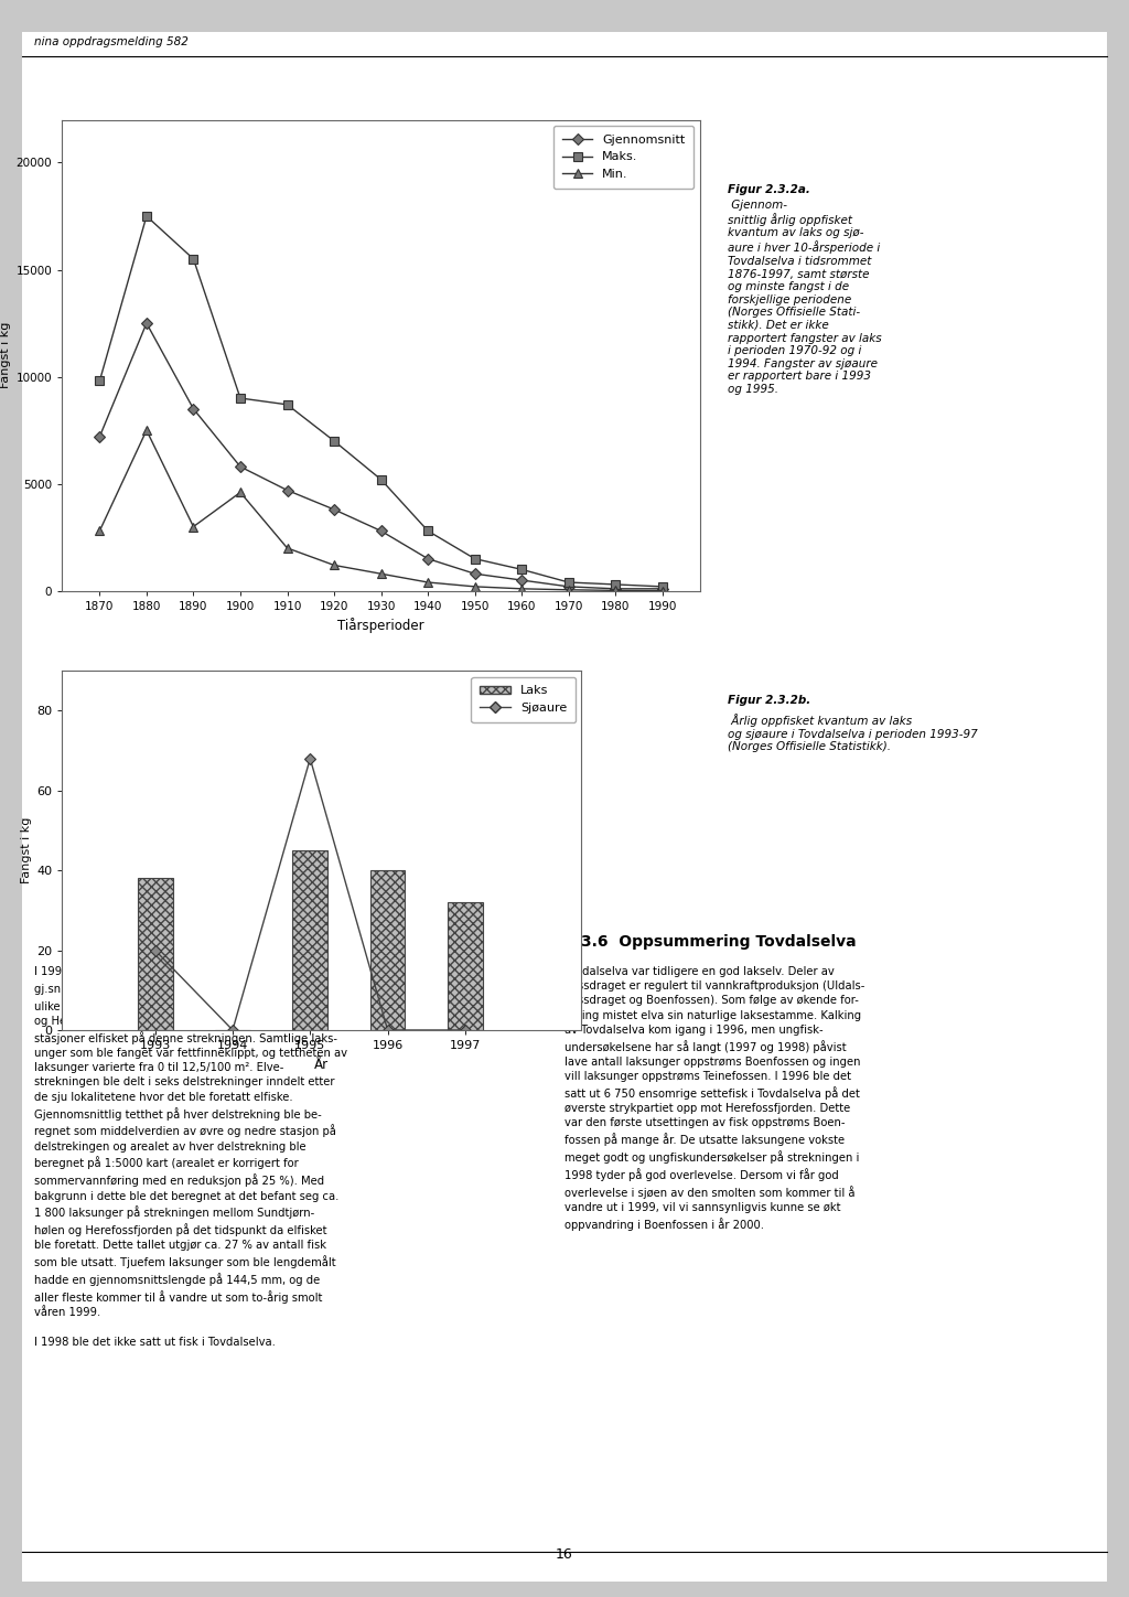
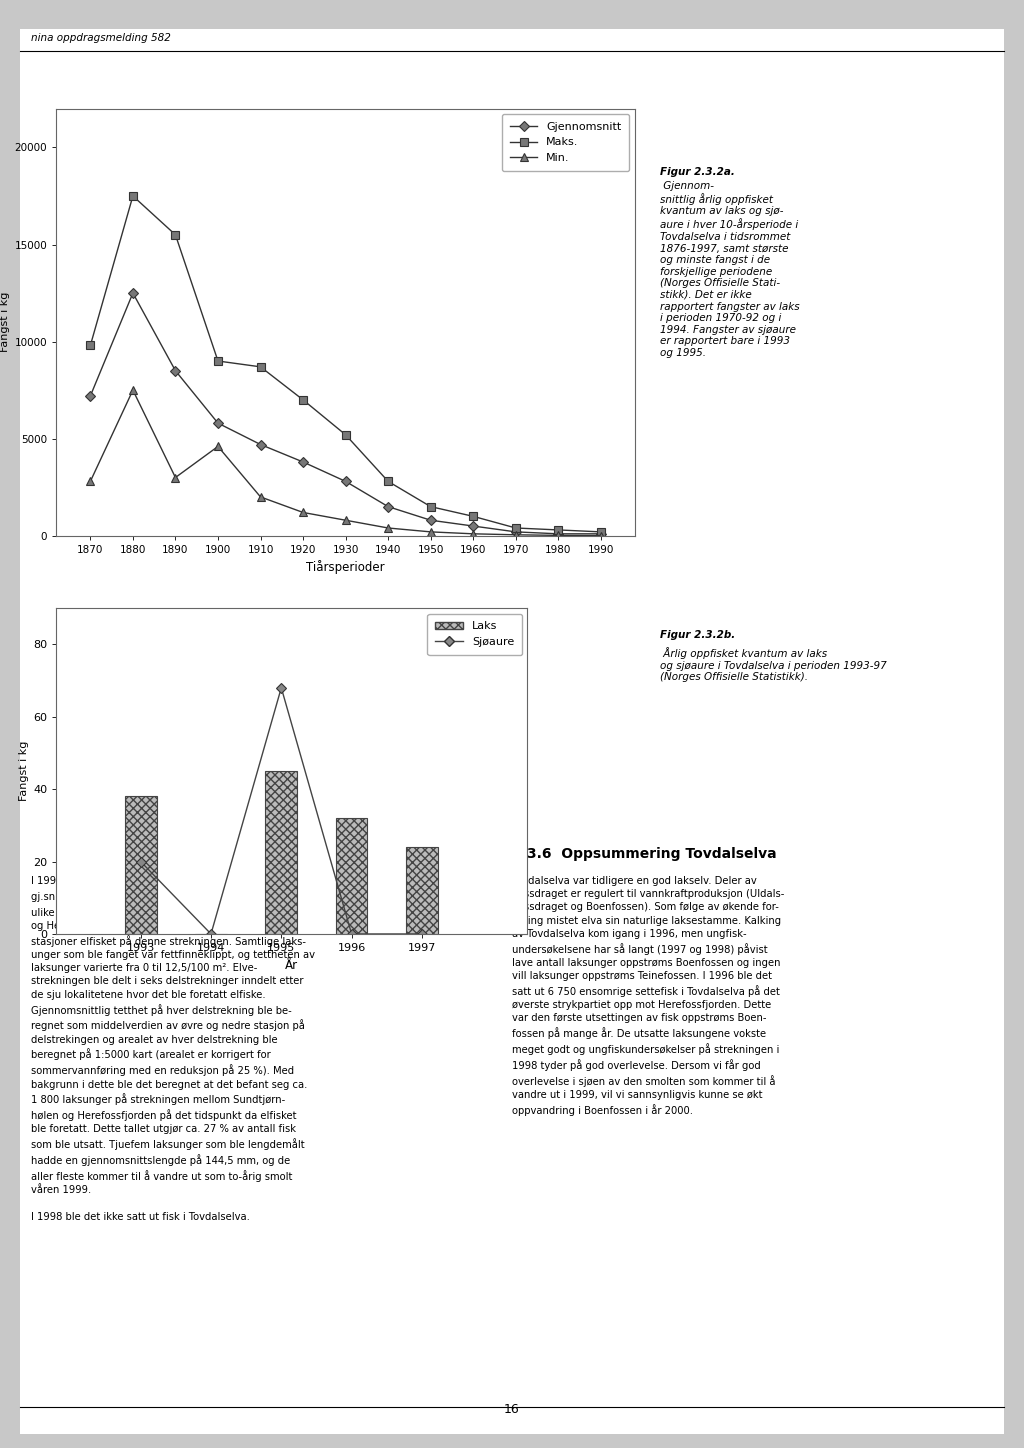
Laks/1996: 40 -> 32
Laks/1997: 32 -> 24
